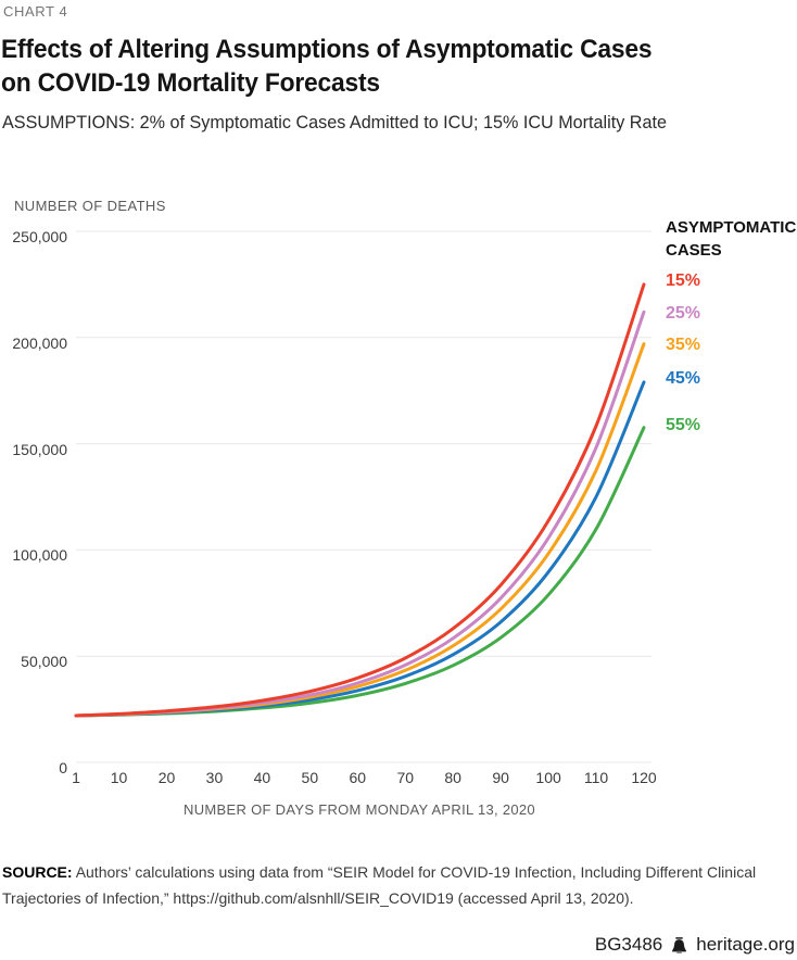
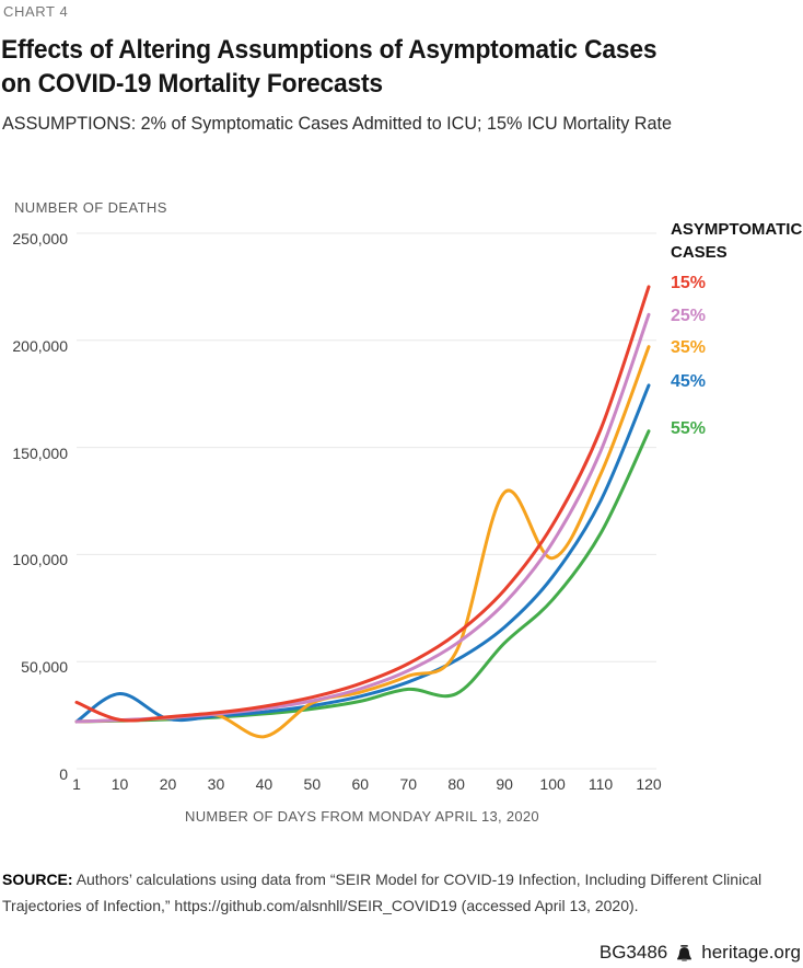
15%/1: 22000 -> 31000
45%/10: 22000 -> 35000
35%/40: 27000 -> 15000
55%/80: 46000 -> 35000
35%/90: 72000 -> 129000
